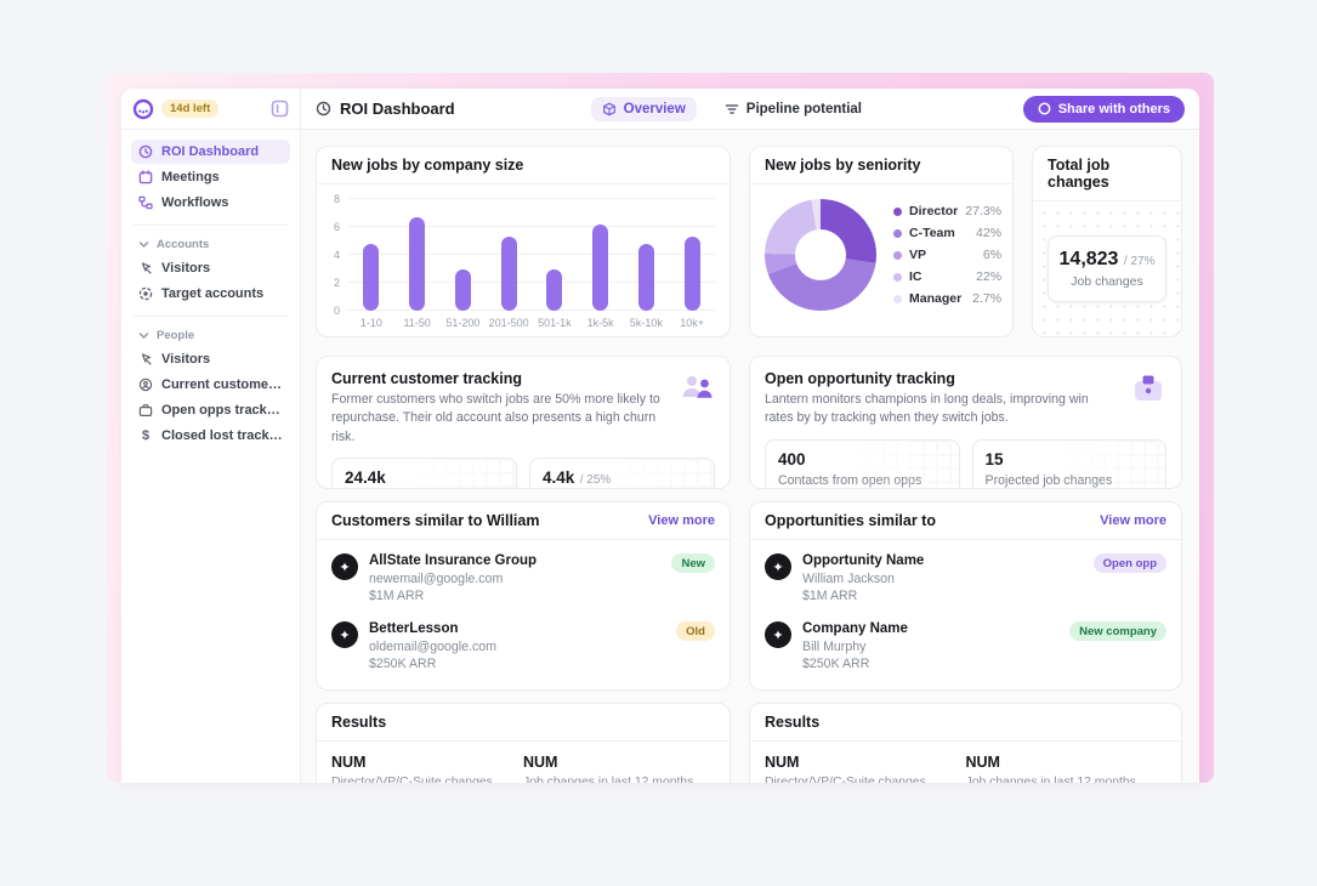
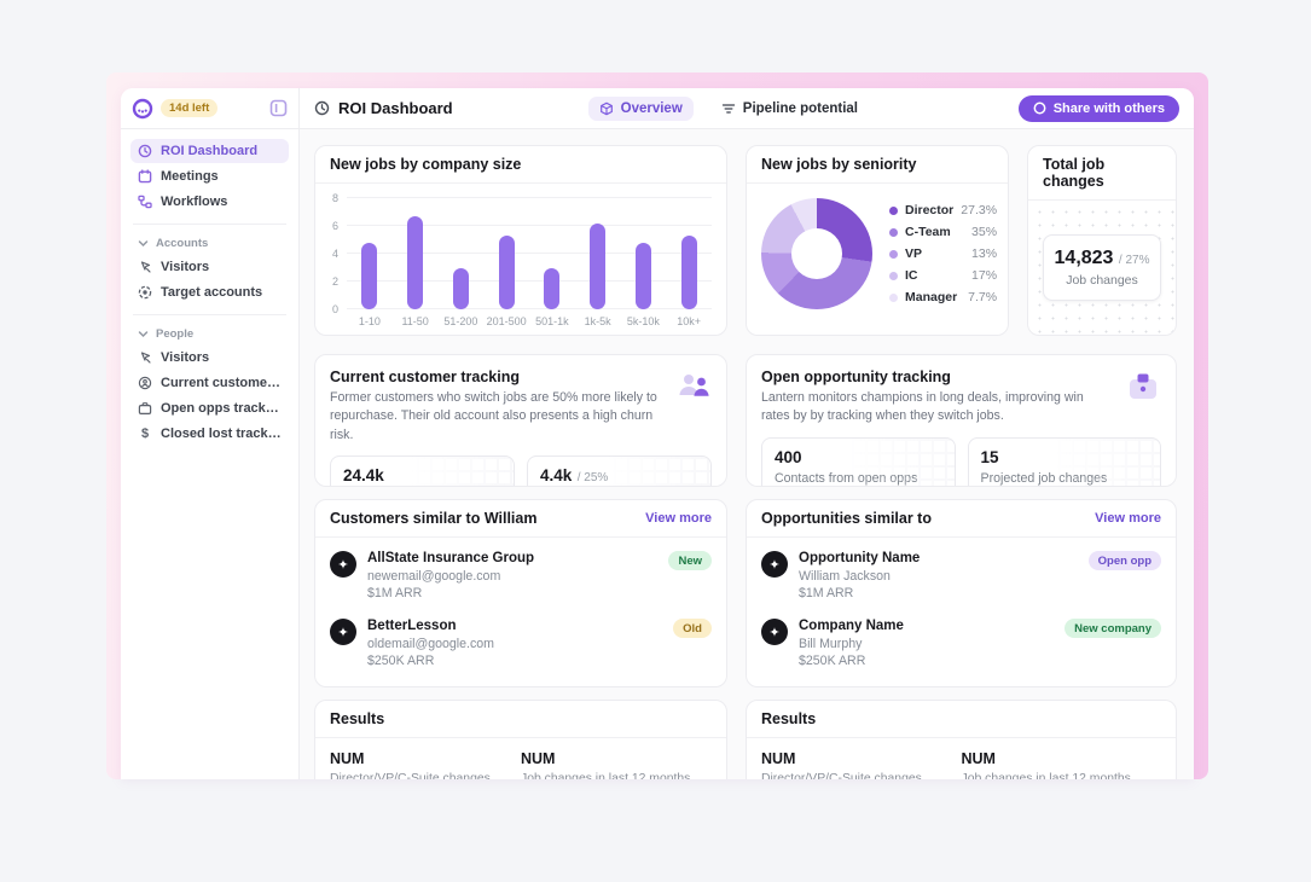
New jobs by seniority/C-Team: 42% -> 35%
New jobs by seniority/VP: 6% -> 13%
New jobs by seniority/IC: 22% -> 17%
New jobs by seniority/Manager: 2.7% -> 7.7%
